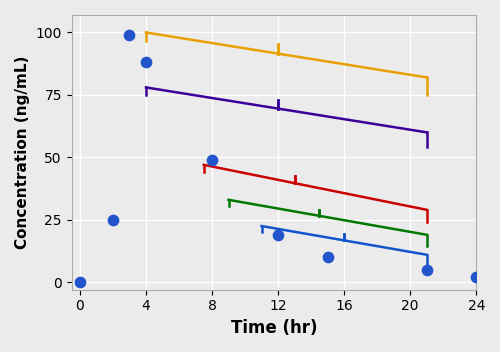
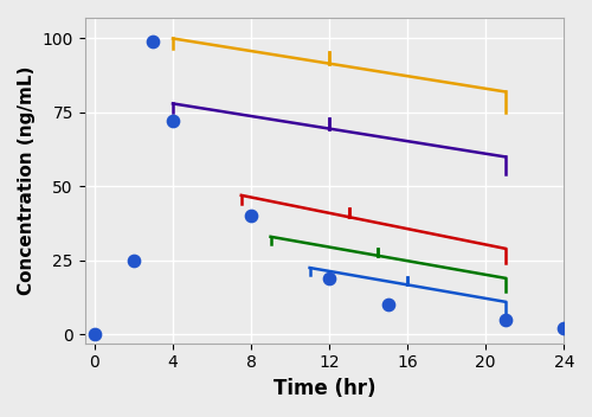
4: 88.0 -> 72.0
8: 49.0 -> 40.0
